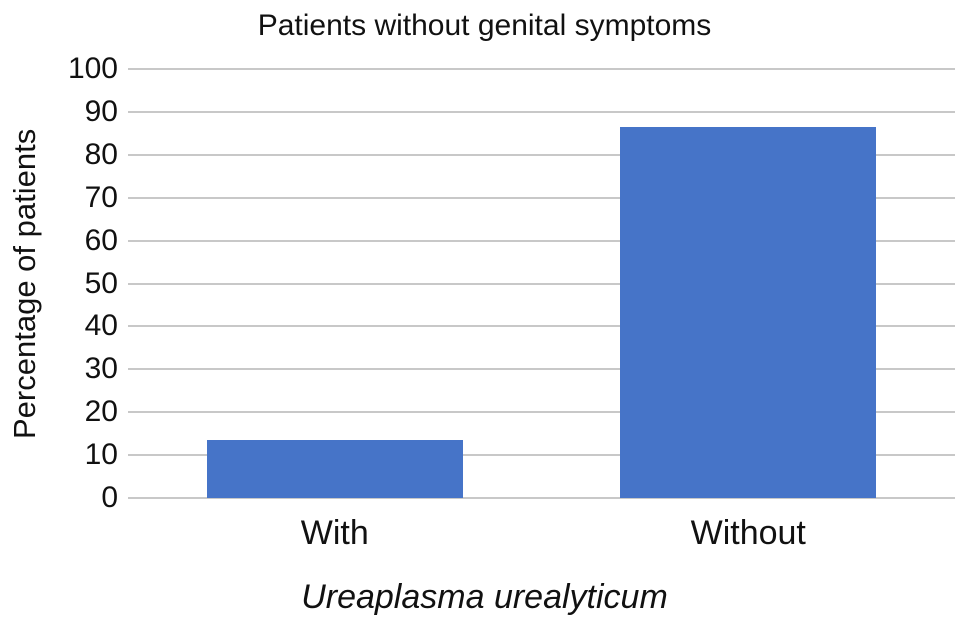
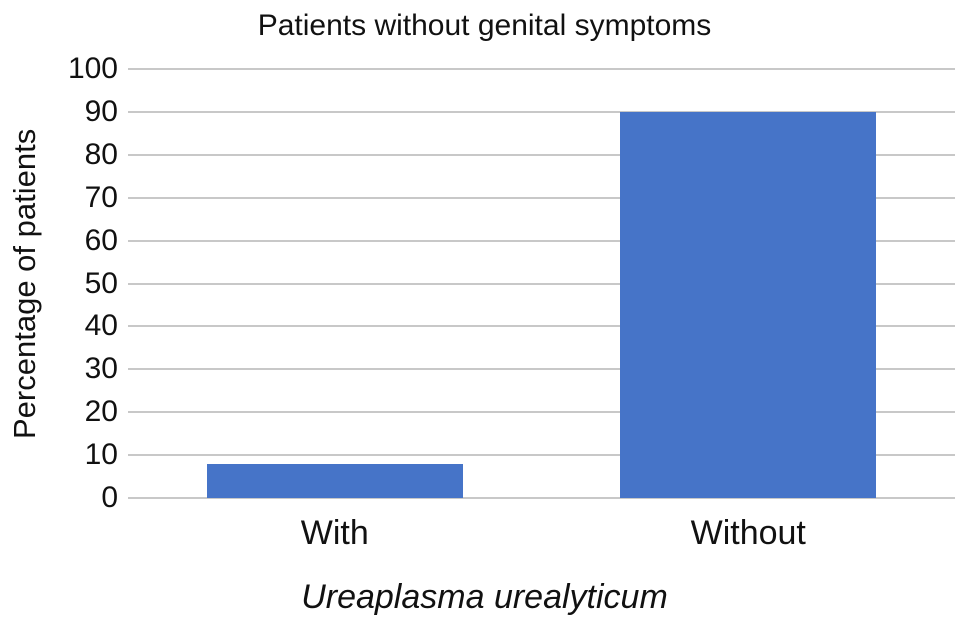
With: 14 -> 8
Without: 86 -> 90
